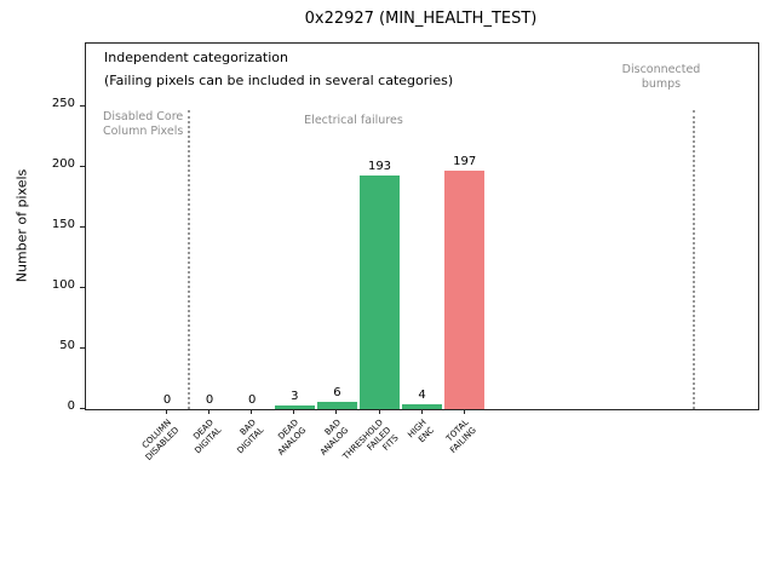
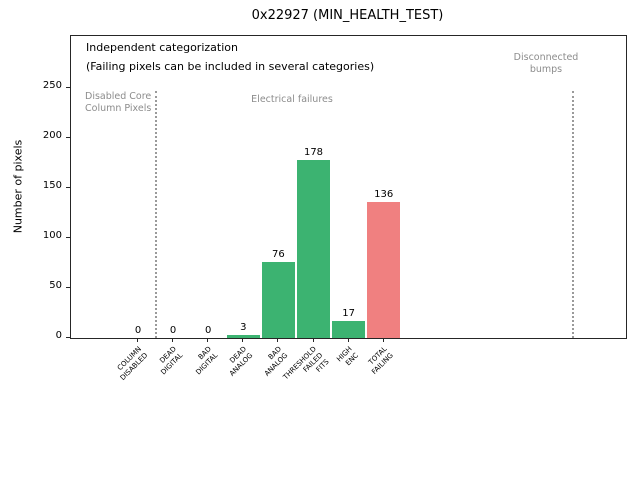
BAD ANALOG: 6 -> 76
THRESHOLD FAILED FITS: 193 -> 178
HIGH ENC: 4 -> 17
TOTAL FAILING: 197 -> 136
